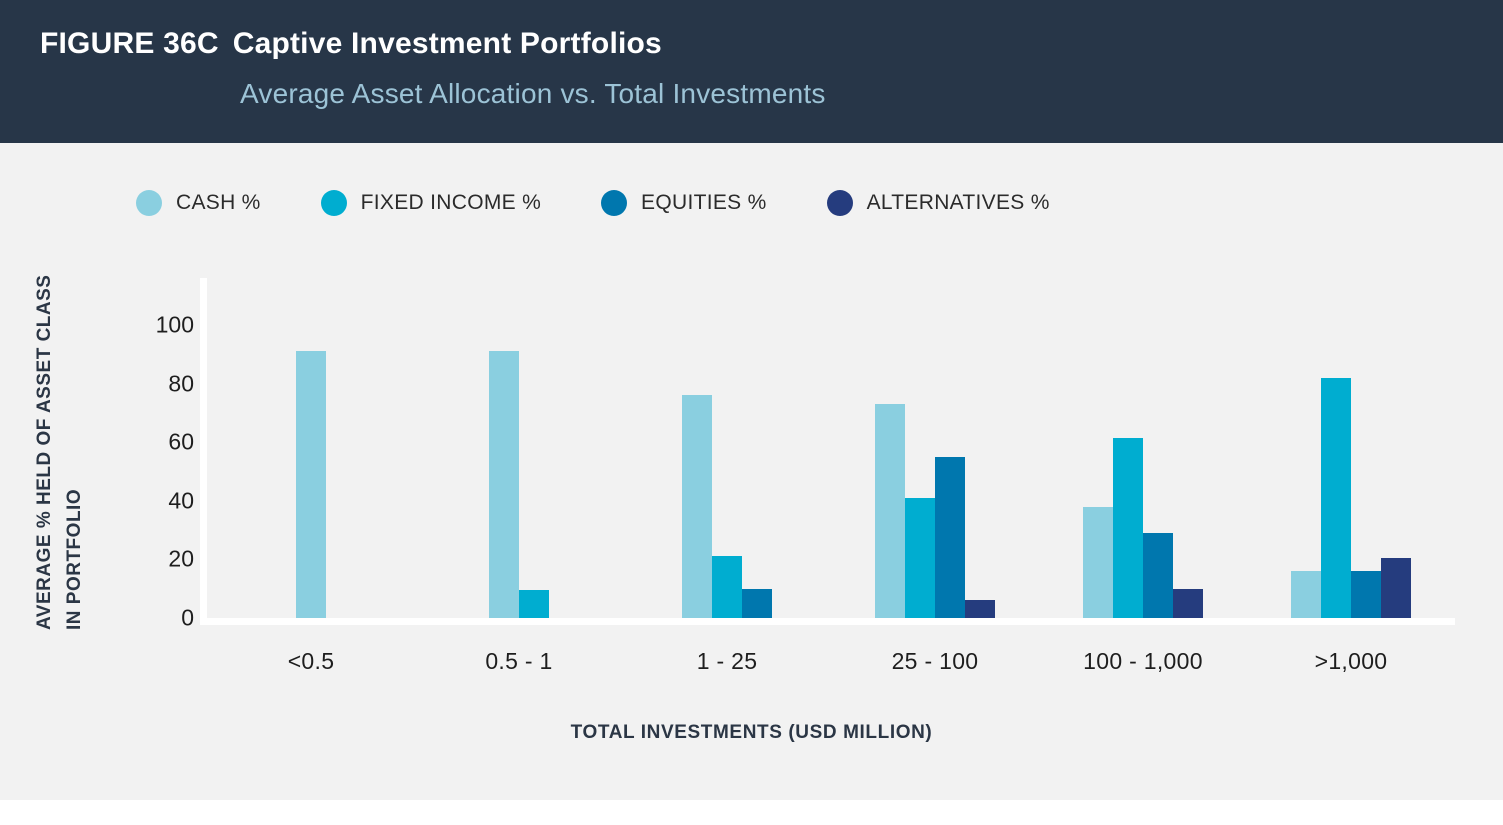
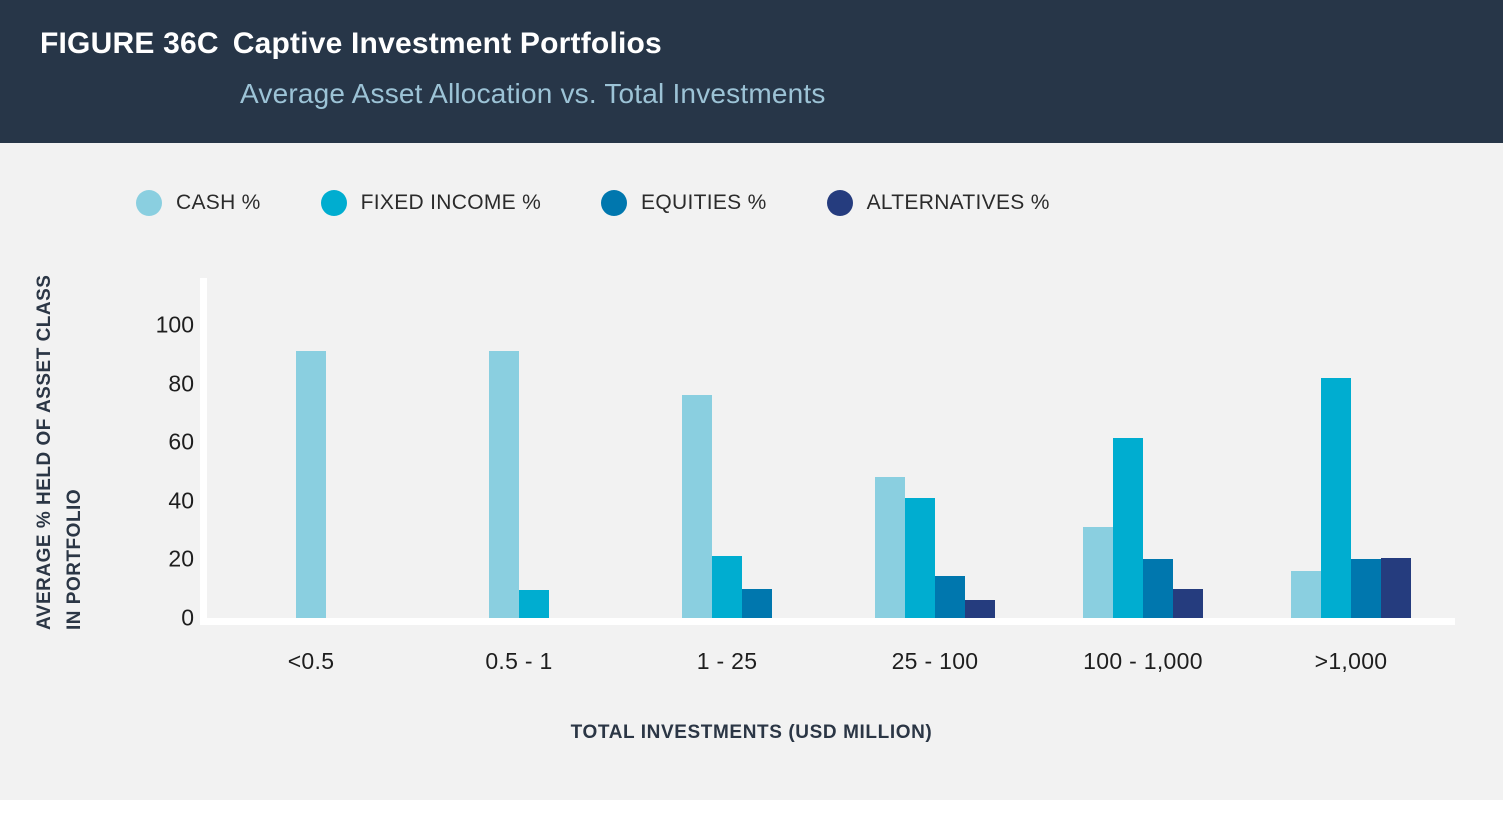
CASH %/25 - 100: 73 -> 48
EQUITIES %/25 - 100: 55 -> 14
CASH %/100 - 1,000: 38 -> 31
EQUITIES %/100 - 1,000: 29 -> 20
EQUITIES %/>1,000: 16 -> 20
